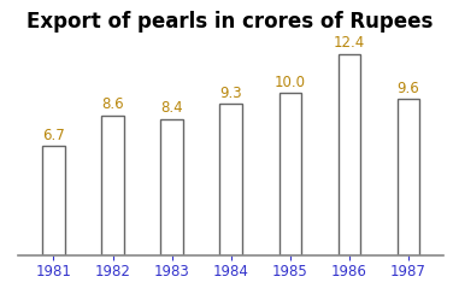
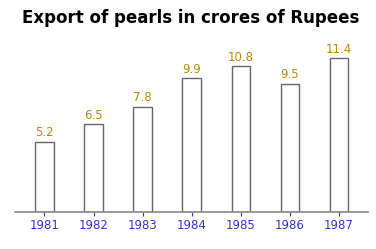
1981: 6.7 -> 5.2
1982: 8.6 -> 6.5
1983: 8.4 -> 7.8
1984: 9.3 -> 9.9
1985: 10.0 -> 10.8
1986: 12.4 -> 9.5
1987: 9.6 -> 11.4
